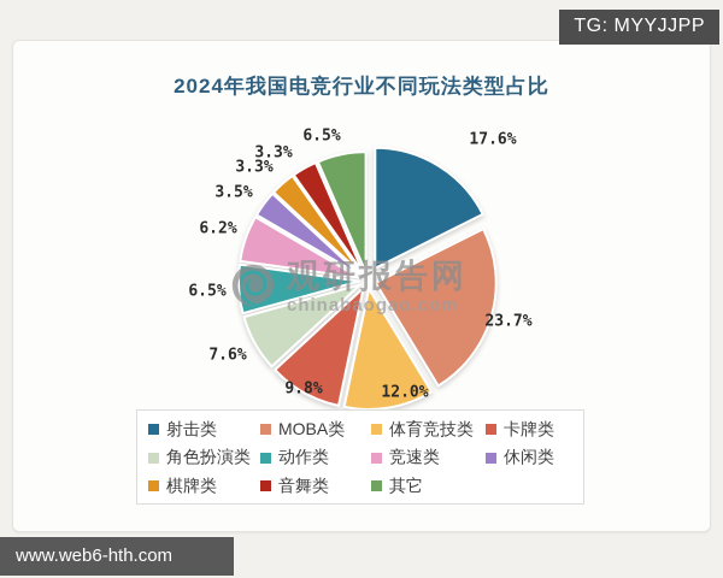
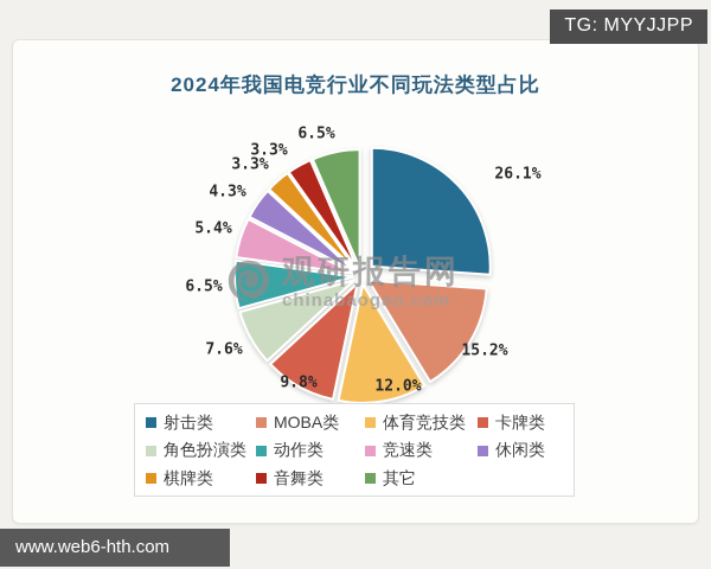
射击类: 17.6% -> 26.1%
MOBA类: 23.7% -> 15.2%
竞速类: 6.2% -> 5.4%
休闲类: 3.5% -> 4.3%
